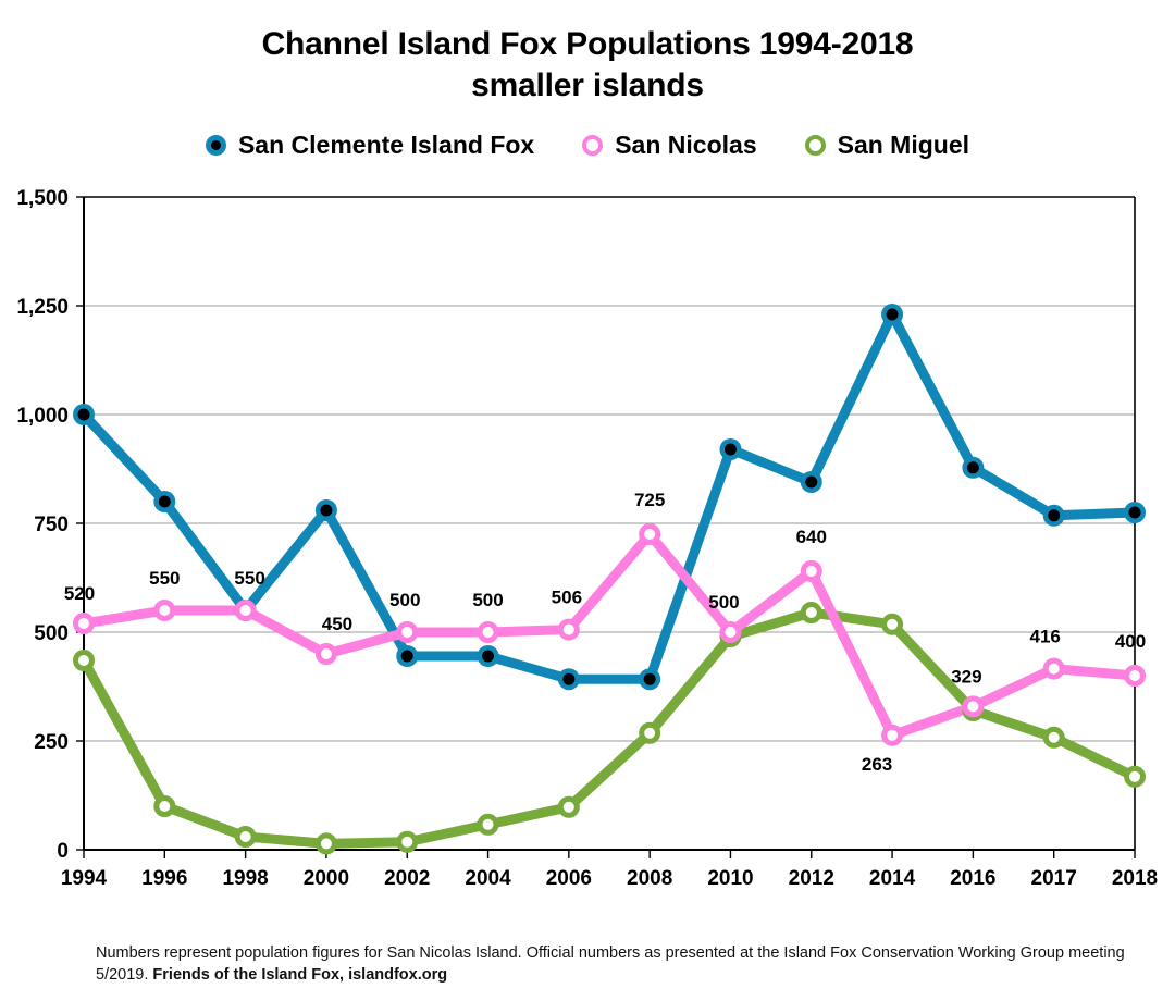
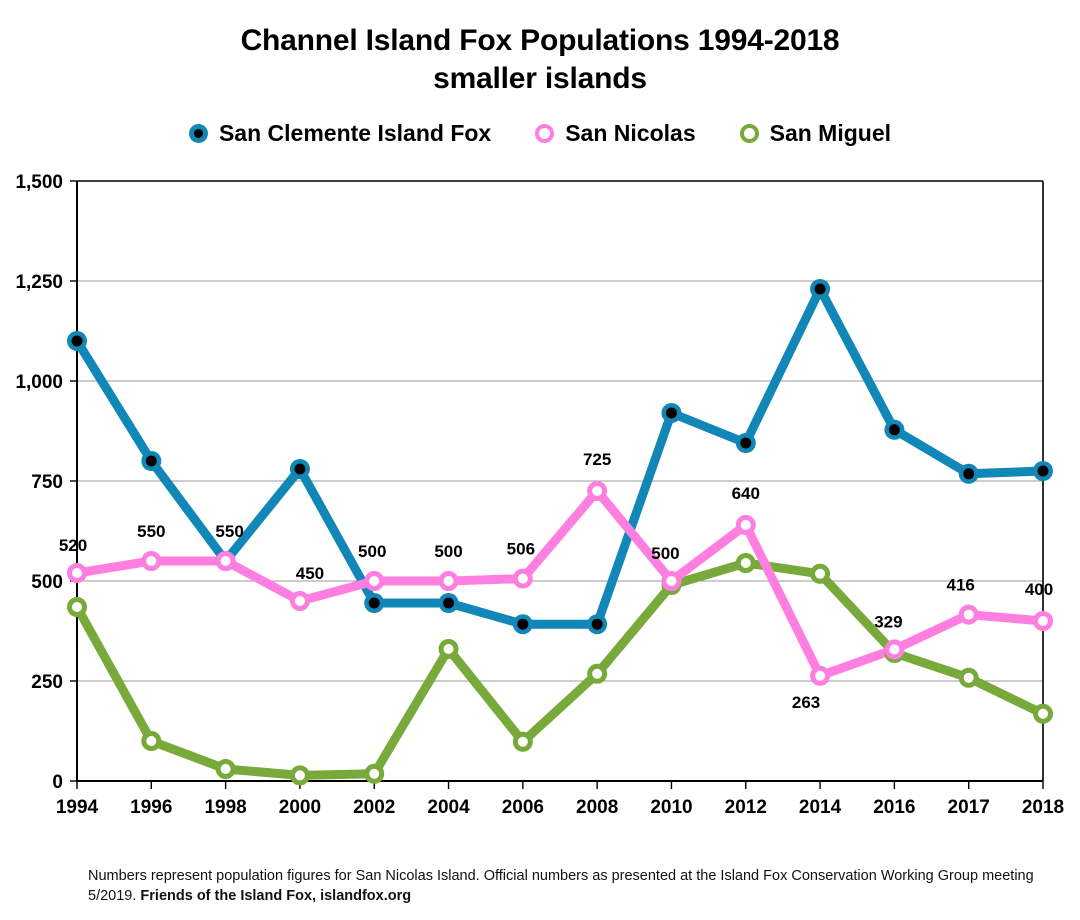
San Clemente Island Fox/1994: 1000 -> 1100
San Miguel/2004: 60 -> 330
